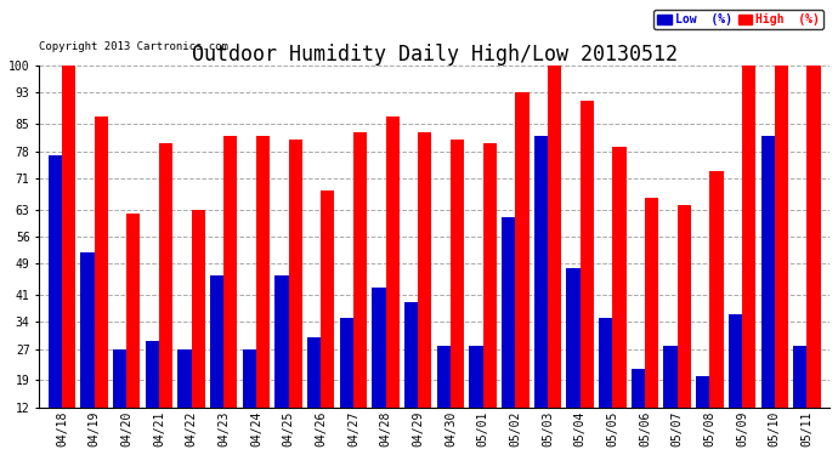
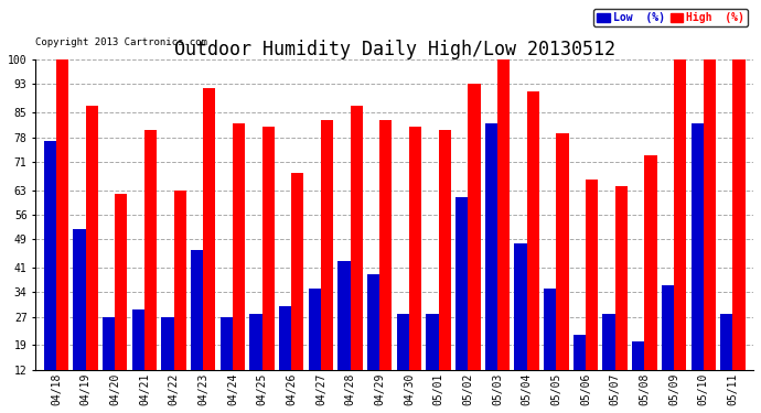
High (%)/04/23: 82 -> 92
Low (%)/04/25: 46 -> 28
